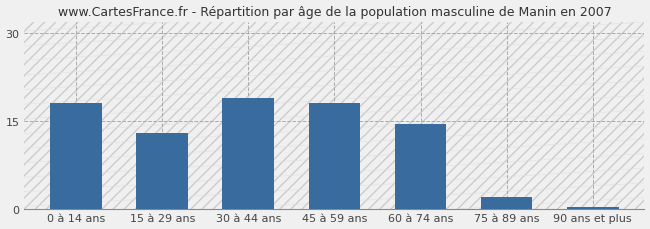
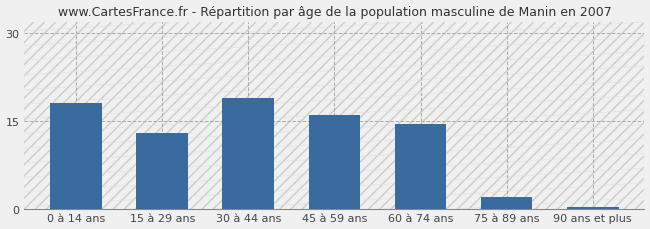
45 à 59 ans: 18.0 -> 16.0
